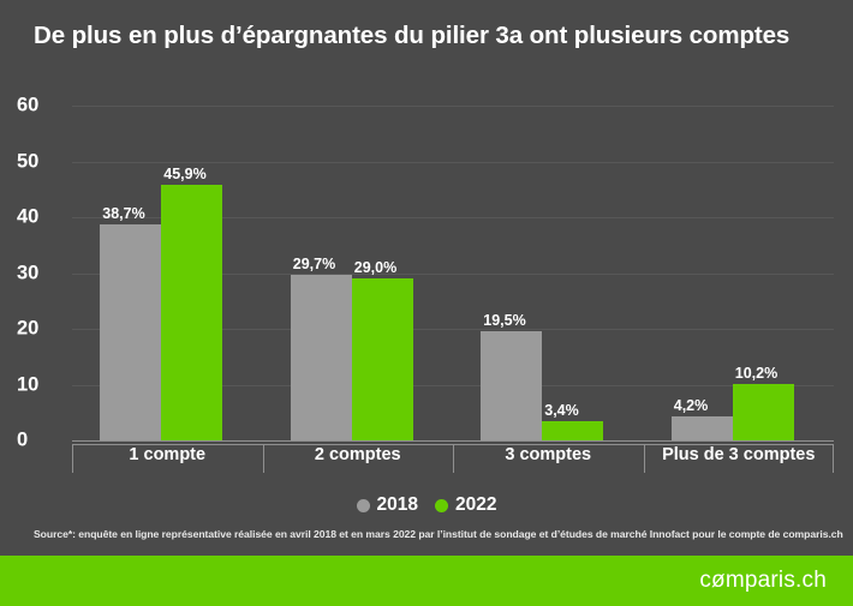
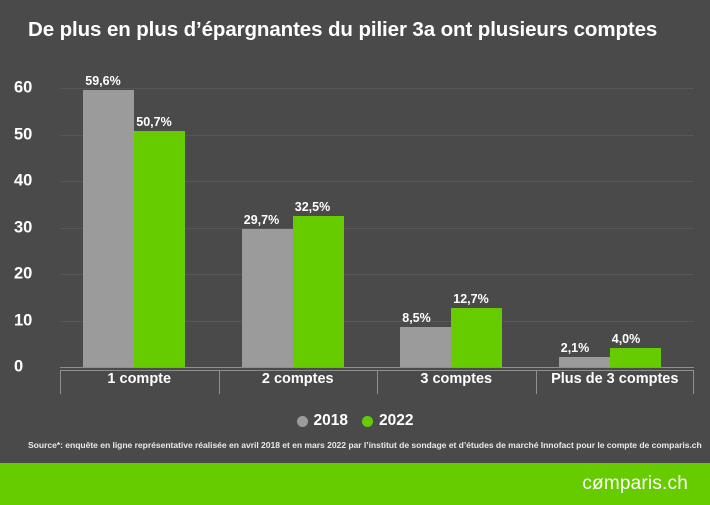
2018/1 compte: 38,7% -> 59,6%
2022/1 compte: 45,9% -> 50,7%
2022/2 comptes: 29,0% -> 32,5%
2018/3 comptes: 19,5% -> 8,5%
2022/3 comptes: 3,4% -> 12,7%
2018/Plus de 3 comptes: 4,2% -> 2,1%
2022/Plus de 3 comptes: 10,2% -> 4,0%
